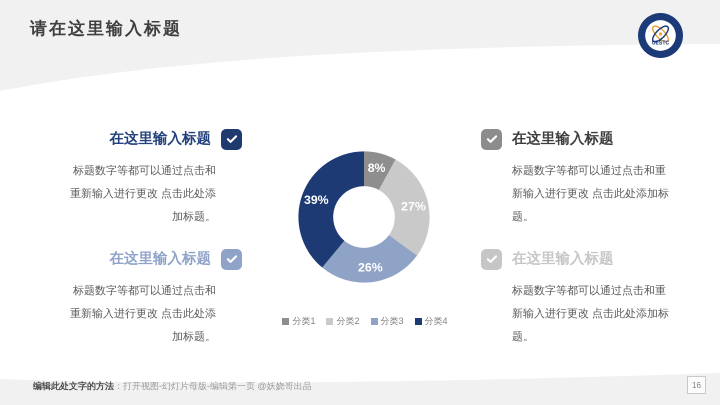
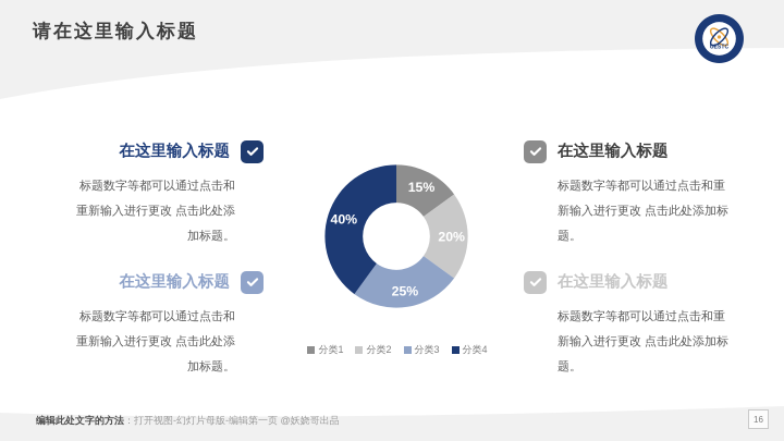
分类1: 8% -> 15%
分类2: 27% -> 20%
分类3: 26% -> 25%
分类4: 39% -> 40%
